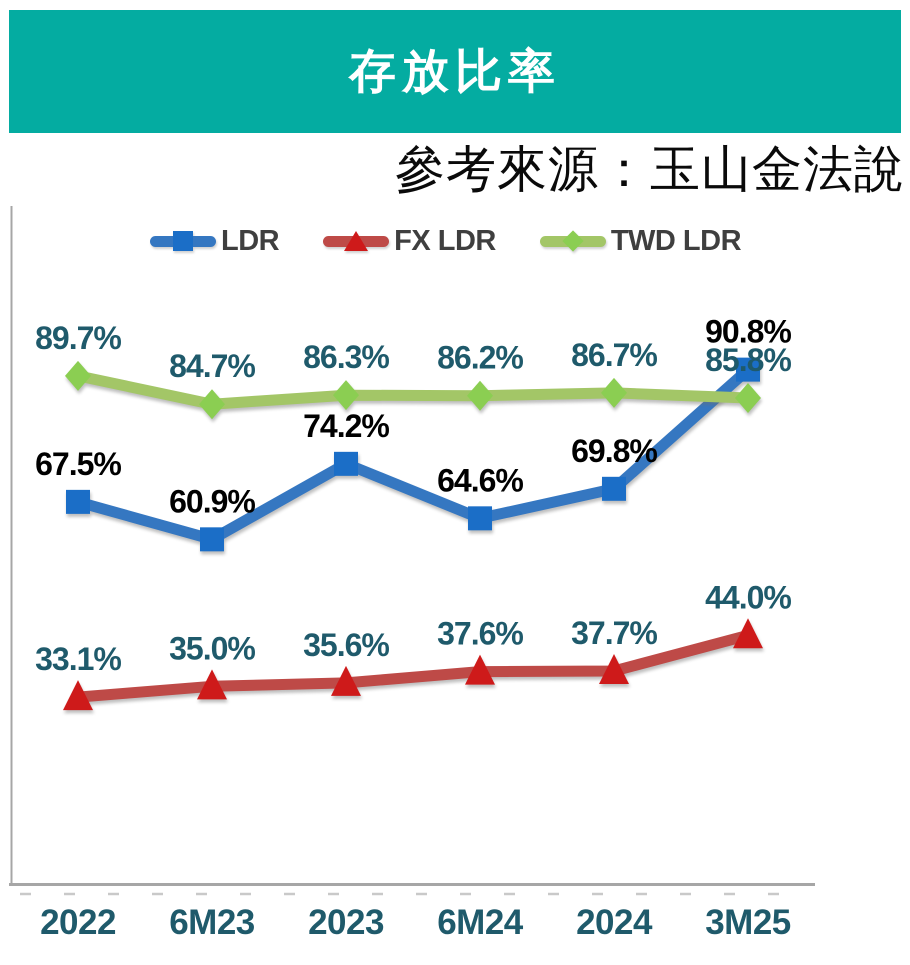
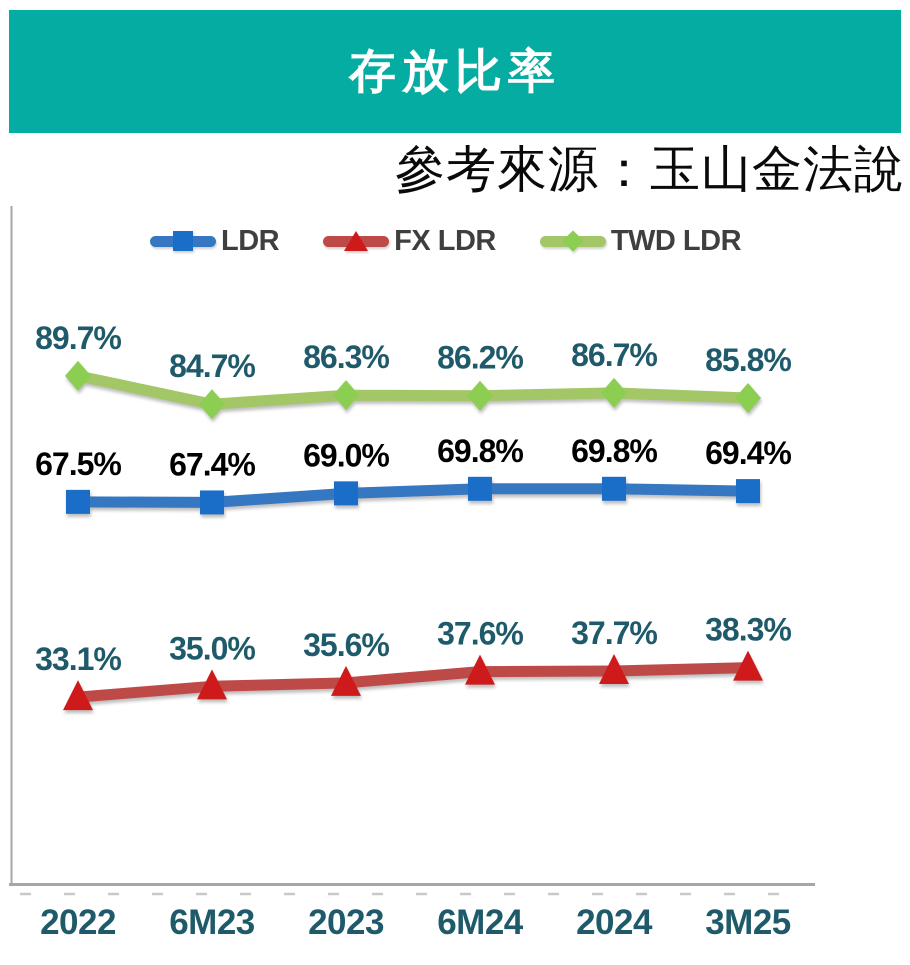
LDR/6M23: 60.9% -> 67.4%
LDR/2023: 74.2% -> 69.0%
LDR/6M24: 64.6% -> 69.8%
LDR/3M25: 90.8% -> 69.4%
FX LDR/3M25: 44.0% -> 38.3%
